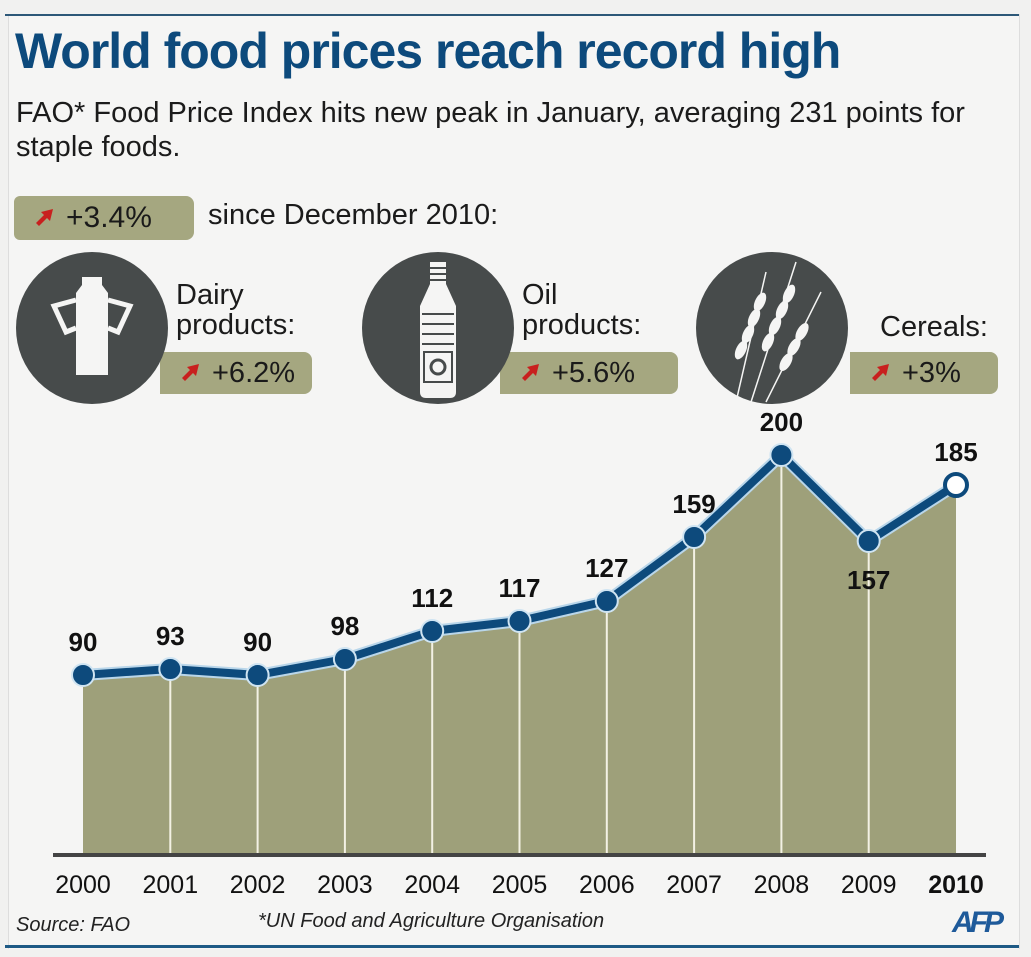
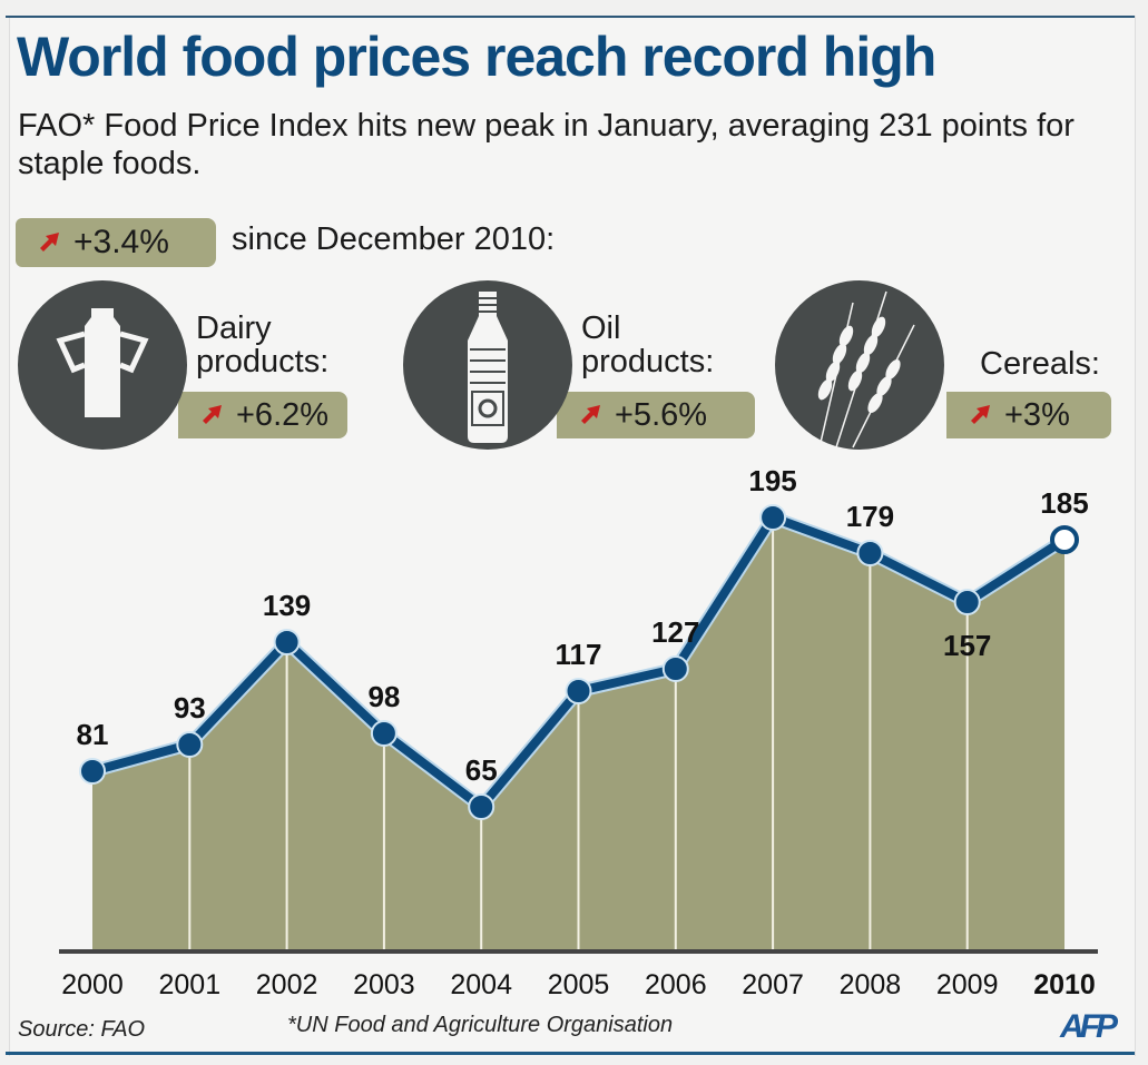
2000: 90 -> 81
2002: 90 -> 139
2004: 112 -> 65
2007: 159 -> 195
2008: 200 -> 179
